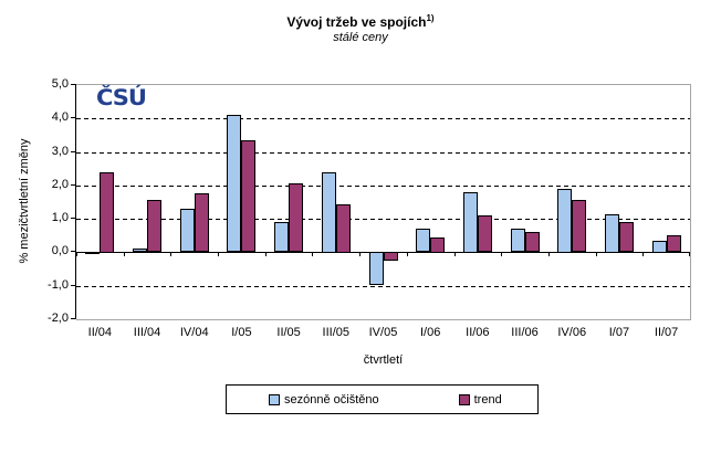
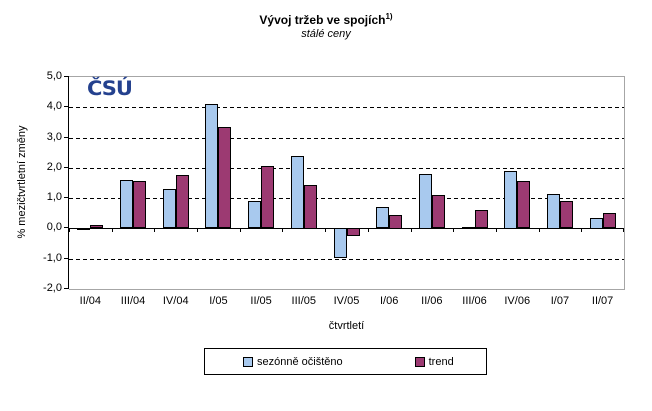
trend/II/04: 2,4 -> 0,1
sezónně očištěno/III/04: 0,1 -> 1,6
sezónně očištěno/III/06: 0,7 -> 0,1
